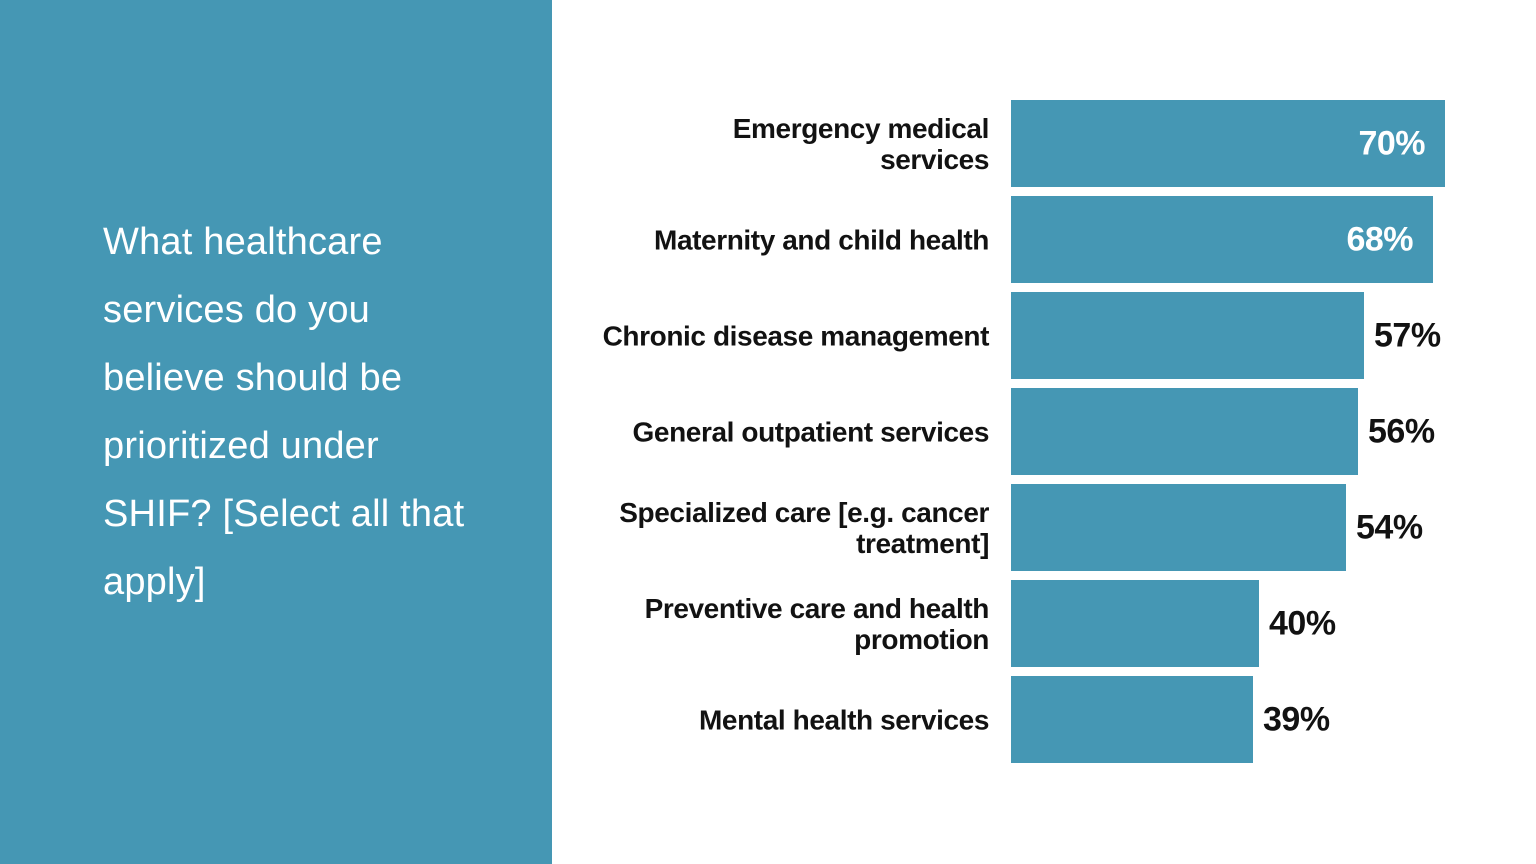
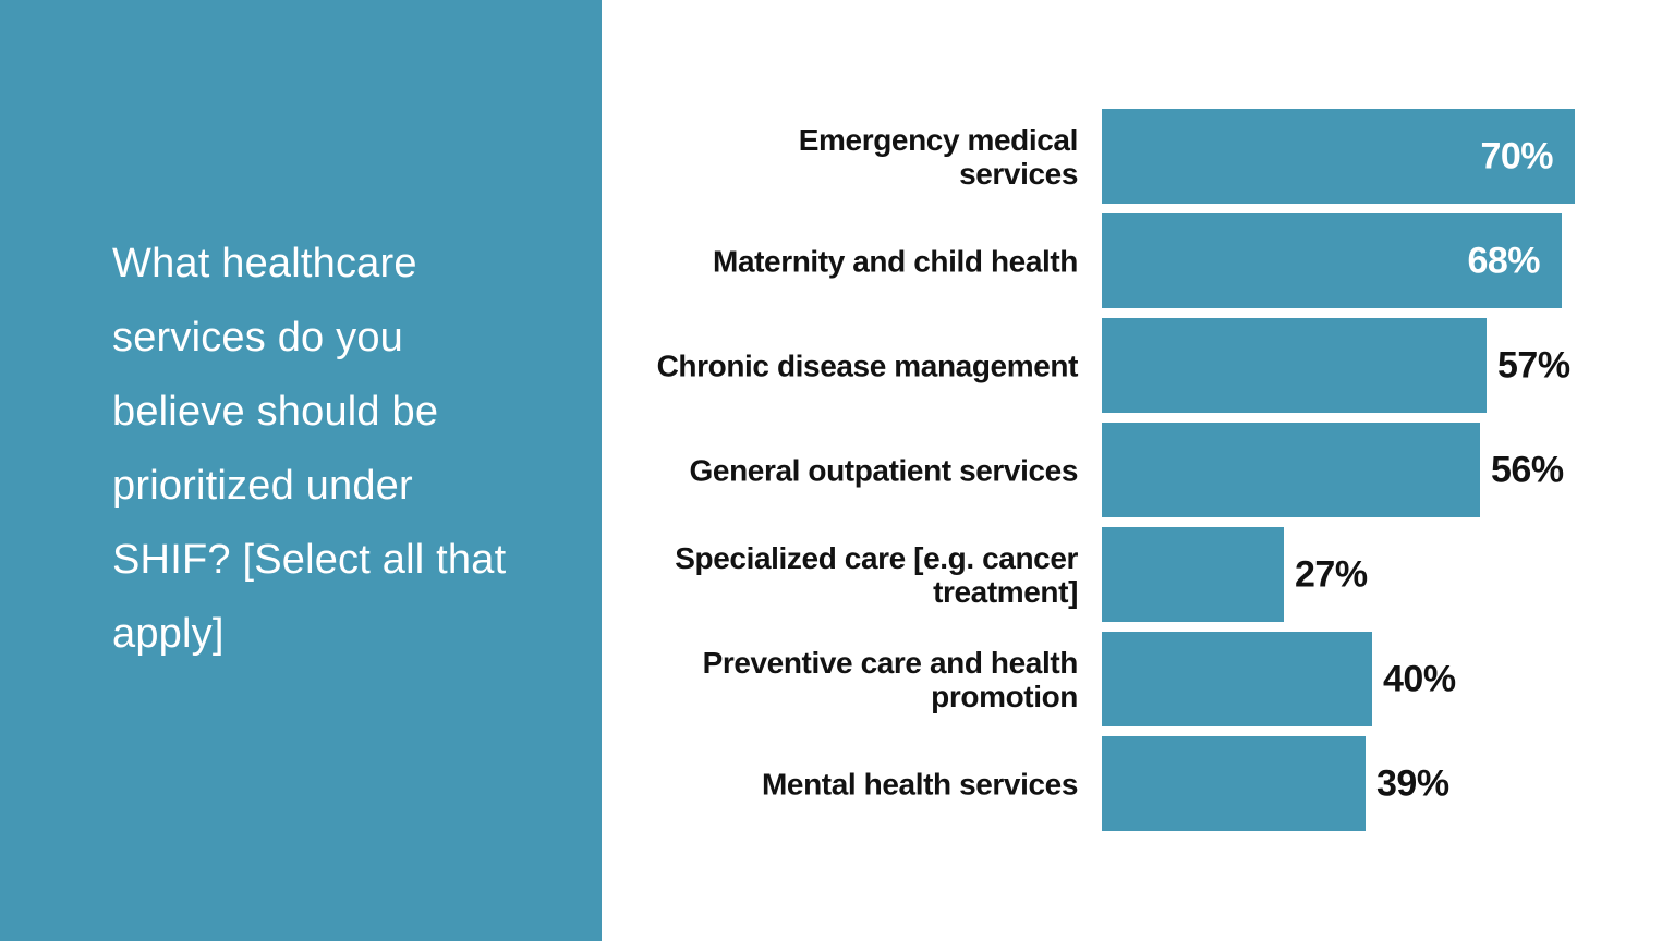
Specialized care [e.g. cancer treatment]: 54% -> 27%
